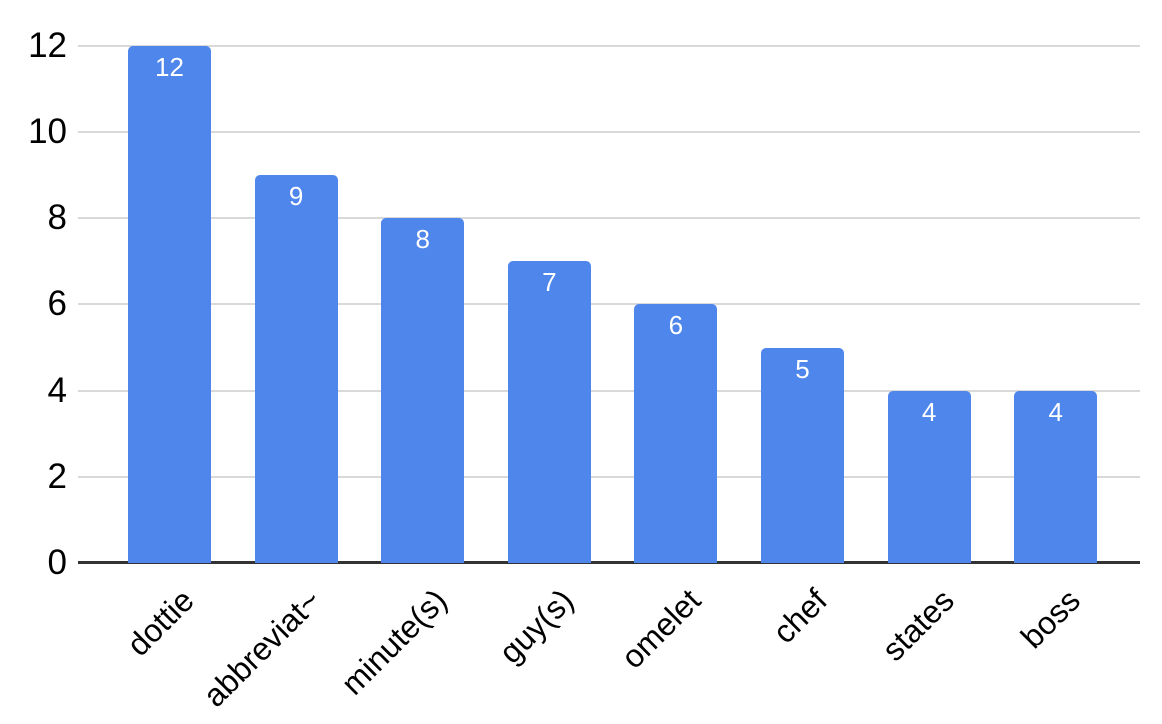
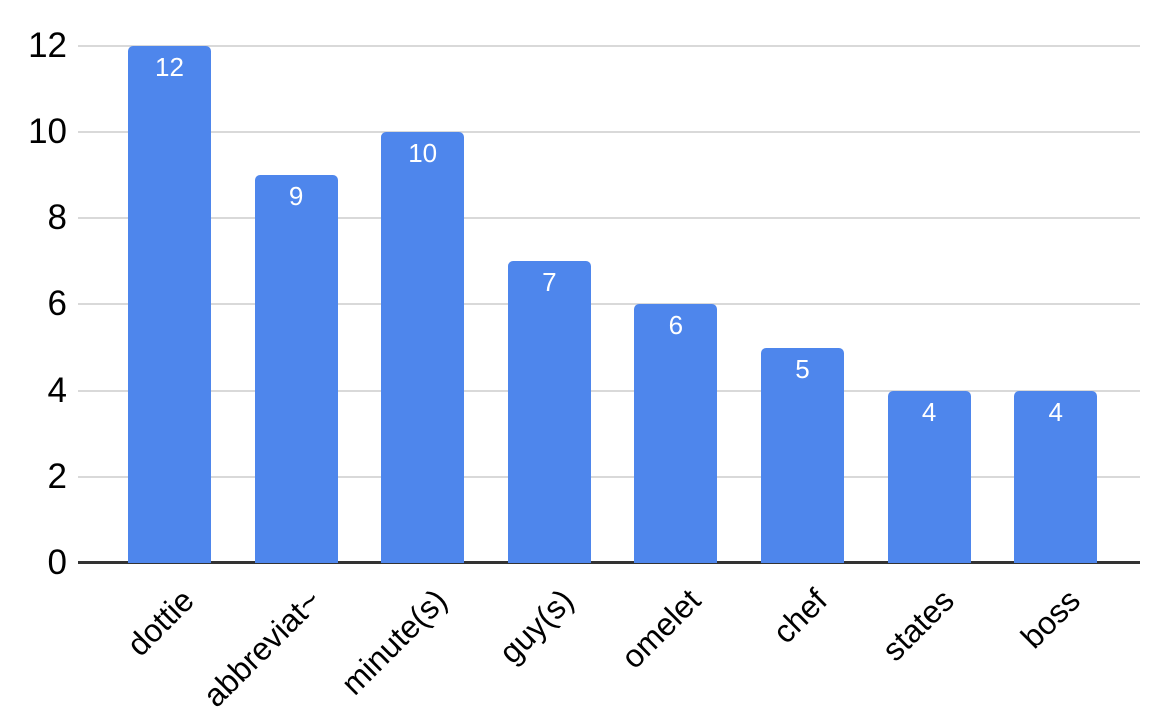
minute(s): 8 -> 10
